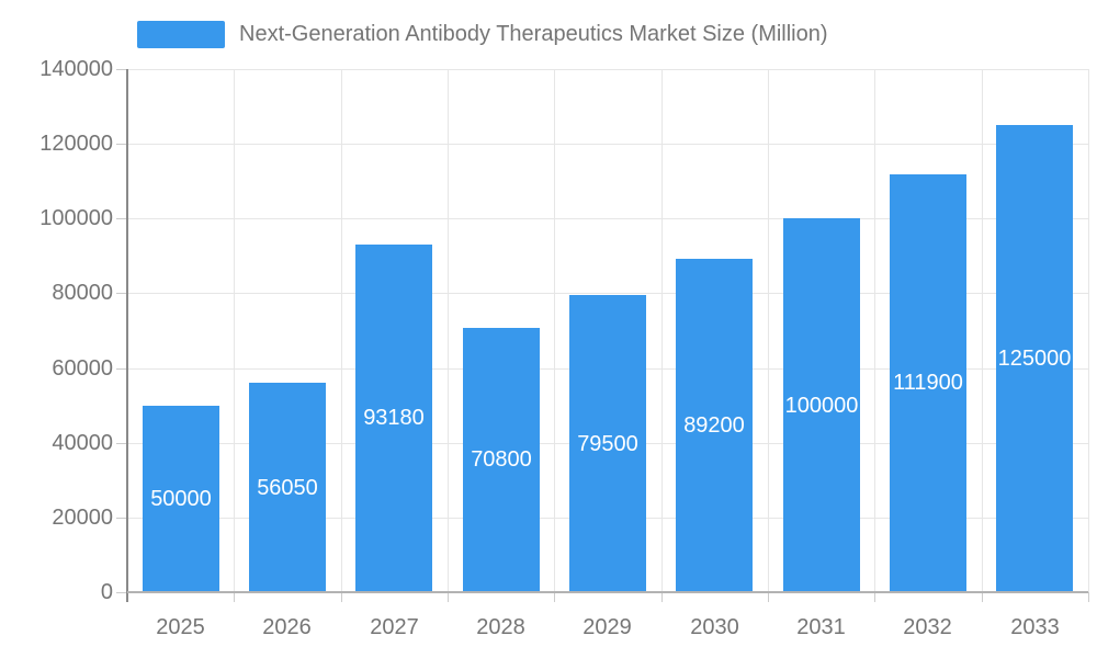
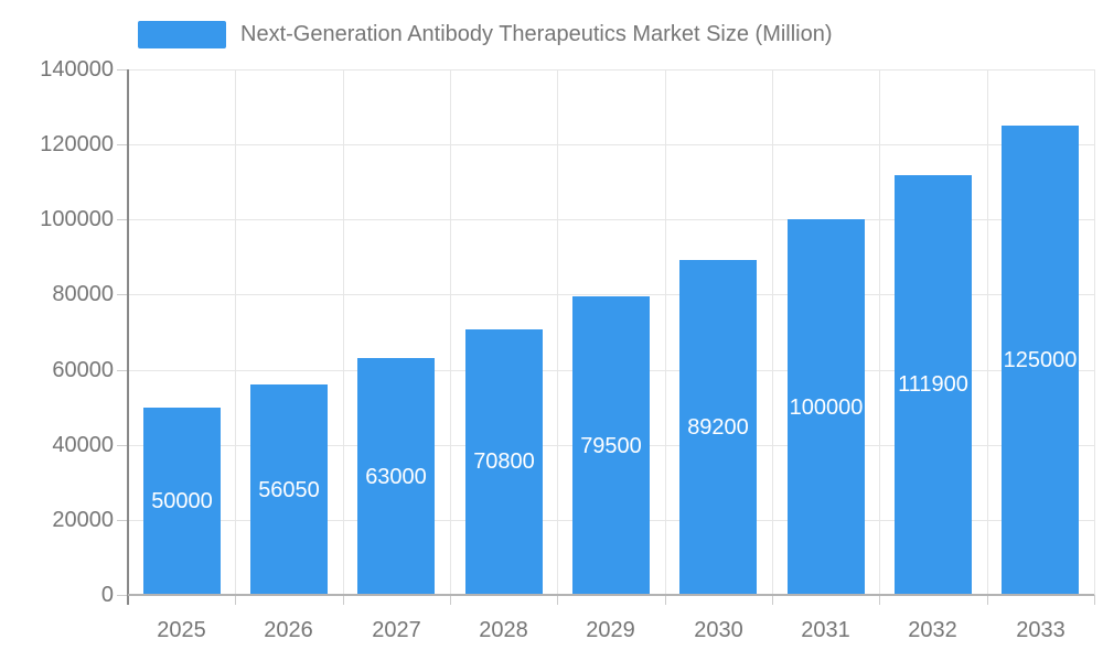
2027: 93180 -> 63000
